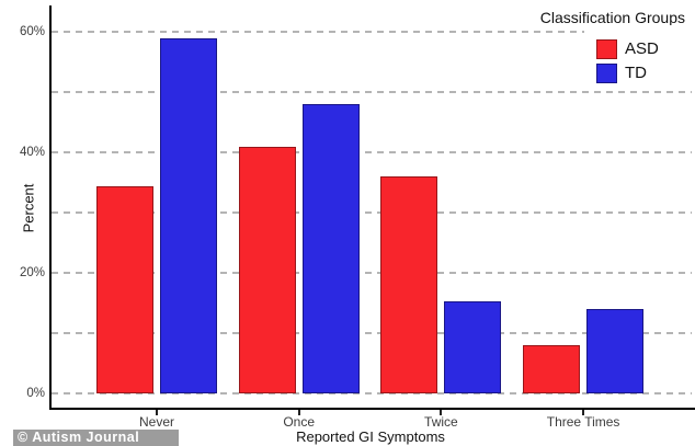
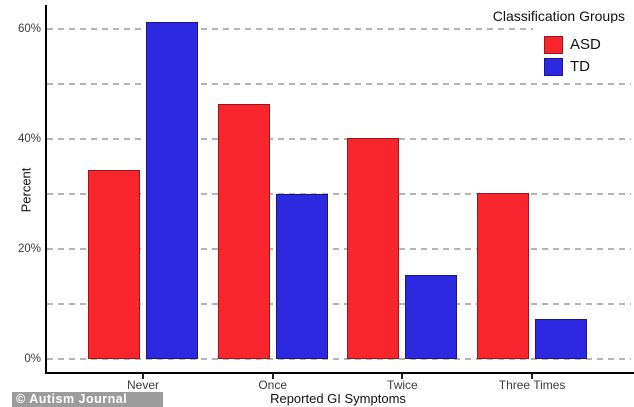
TD/Never: 59% -> 61%
ASD/Once: 41% -> 46%
TD/Once: 48% -> 30%
ASD/Twice: 36% -> 40%
ASD/Three Times: 8% -> 30%
TD/Three Times: 14% -> 7%
